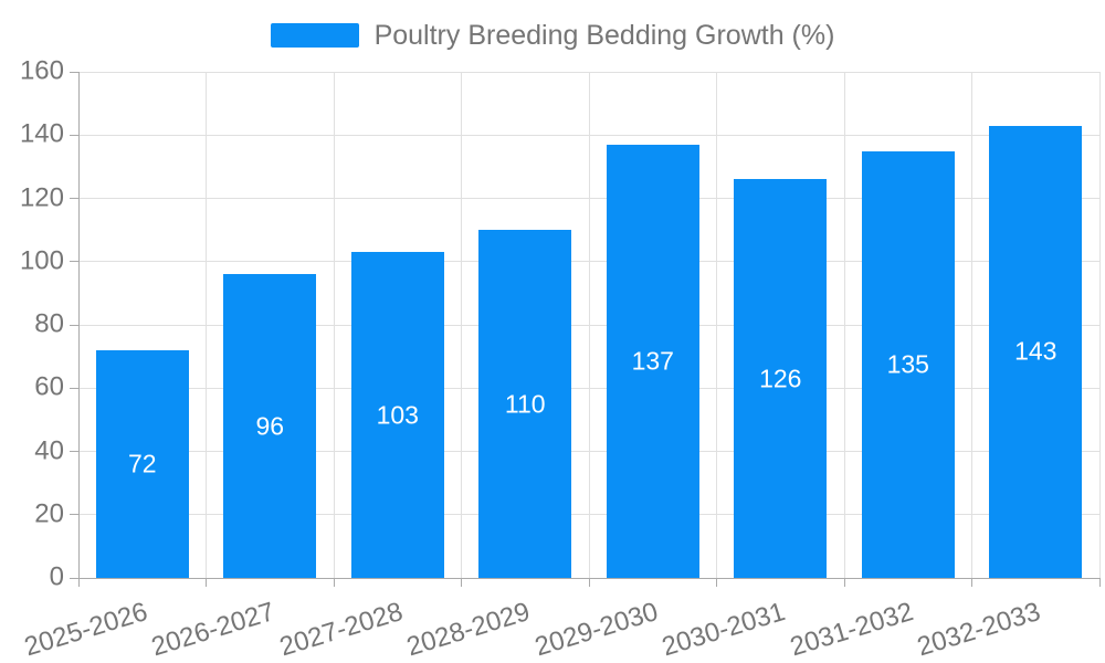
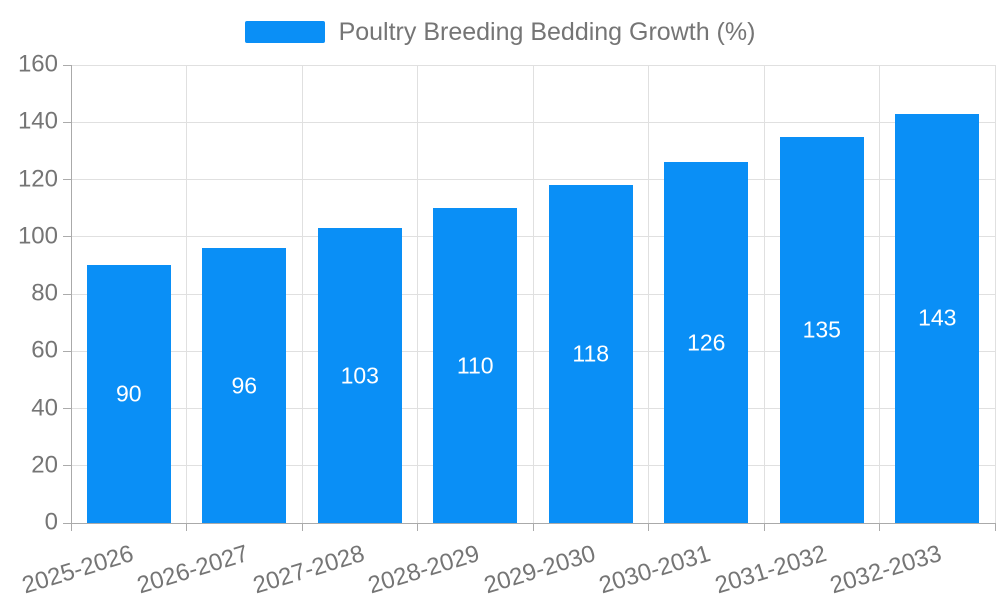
2025-2026: 72 -> 90
2029-2030: 137 -> 118
